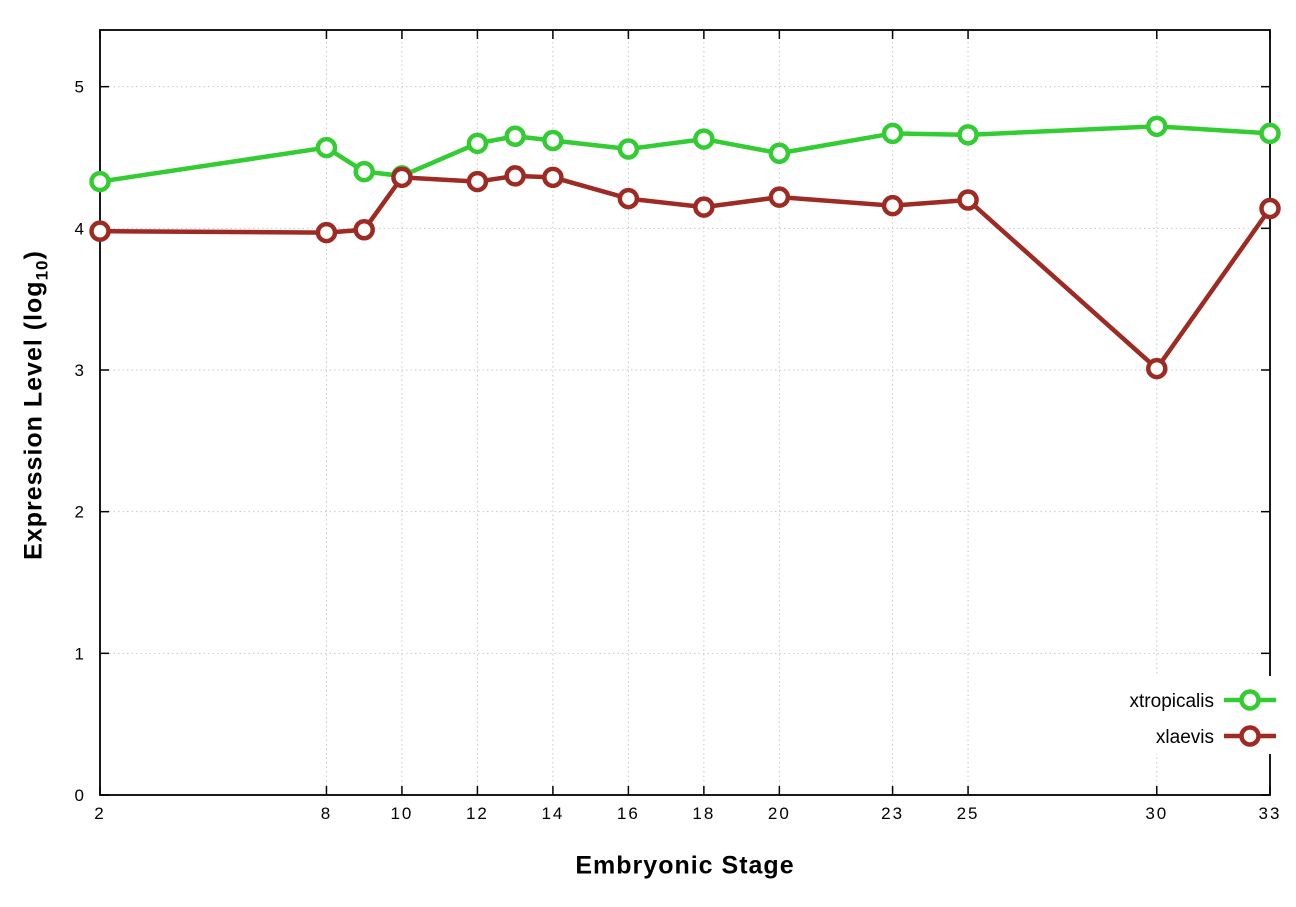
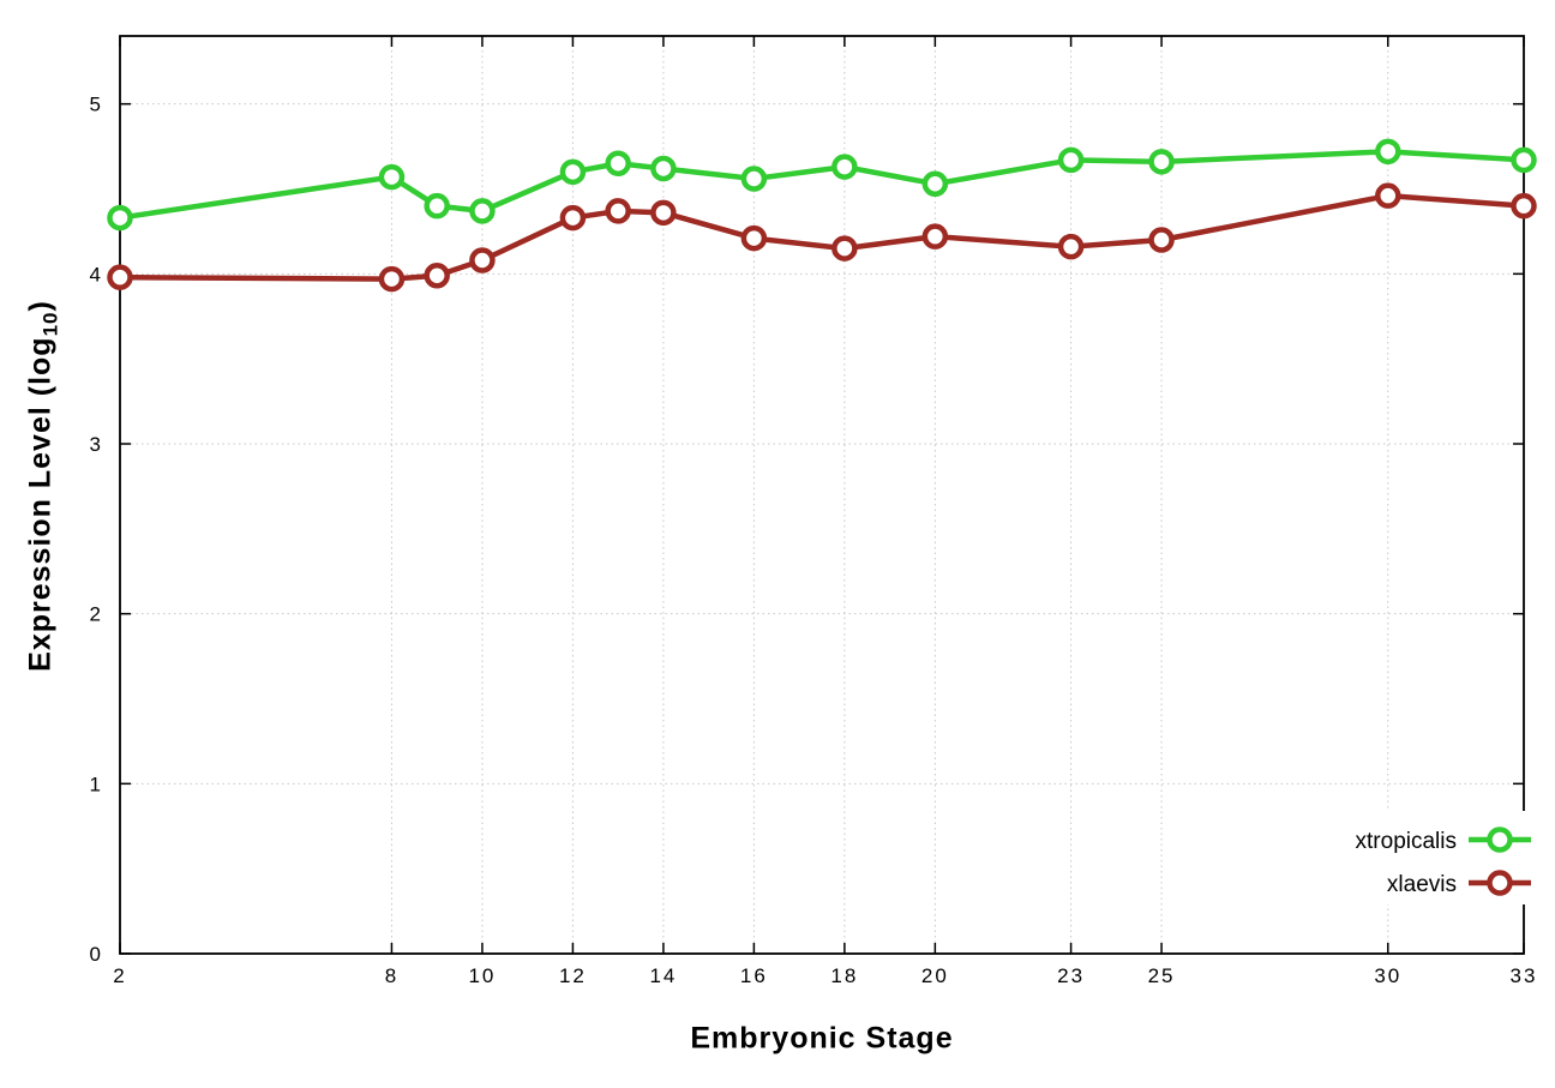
xlaevis/10: 4.36 -> 4.08
xlaevis/30: 3.01 -> 4.46
xlaevis/33: 4.14 -> 4.40
